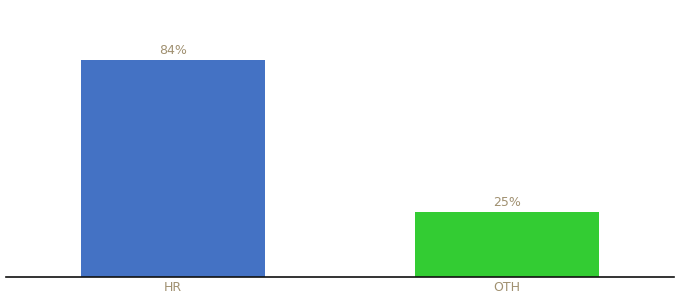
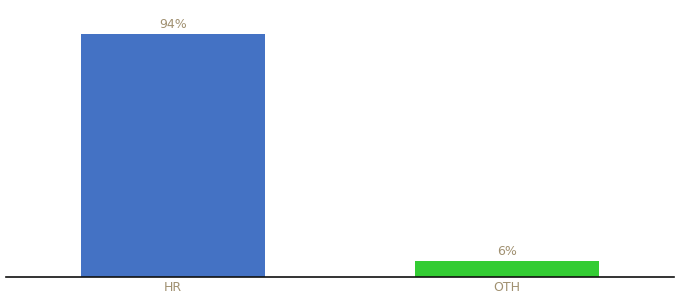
HR: 84% -> 94%
OTH: 25% -> 6%
